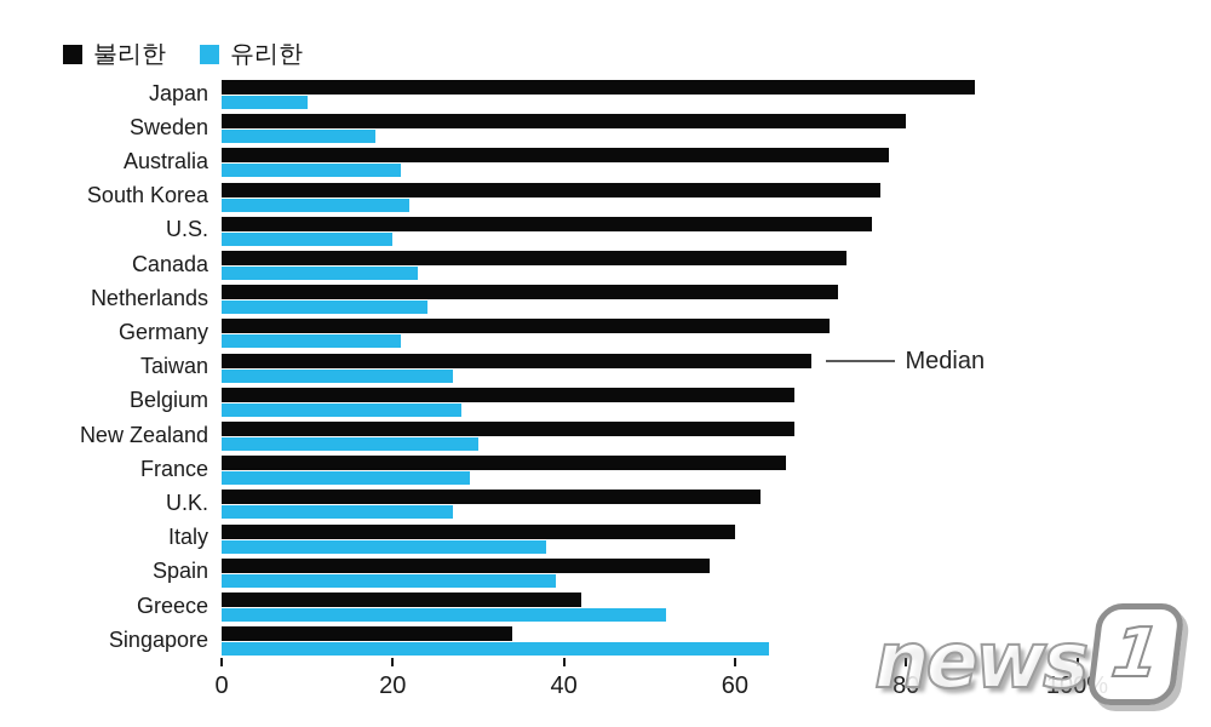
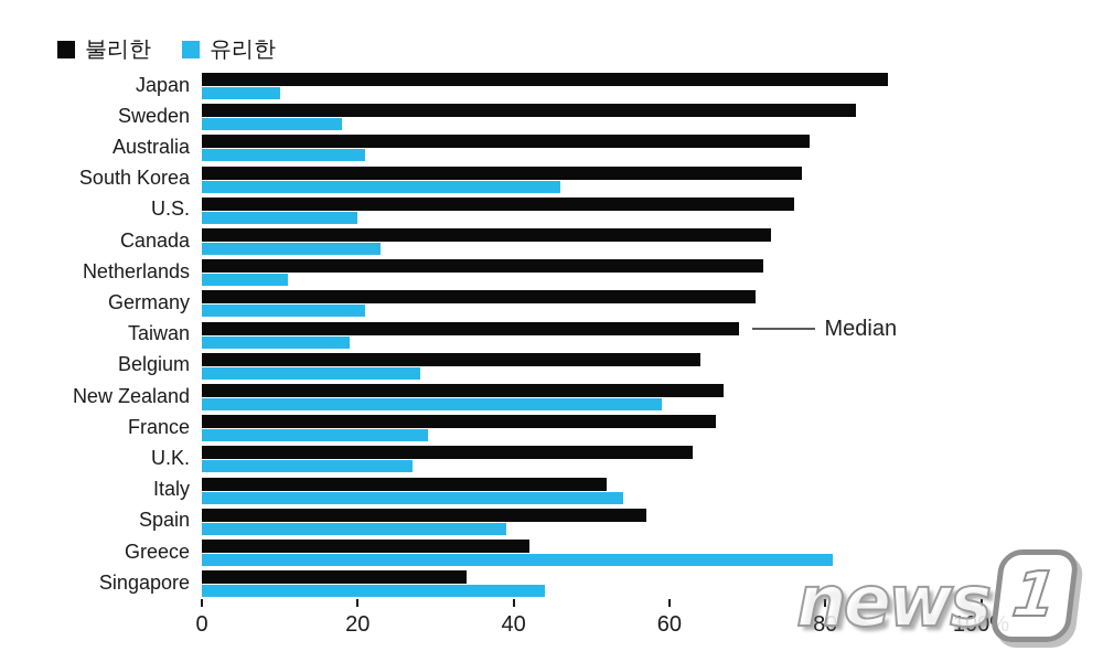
불리한/Sweden: 80% -> 84%
유리한/South Korea: 22% -> 46%
유리한/Netherlands: 24% -> 11%
유리한/Taiwan: 27% -> 19%
불리한/Belgium: 67% -> 64%
유리한/New Zealand: 30% -> 59%
불리한/Italy: 60% -> 52%
유리한/Italy: 38% -> 54%
유리한/Greece: 52% -> 81%
유리한/Singapore: 64% -> 44%
